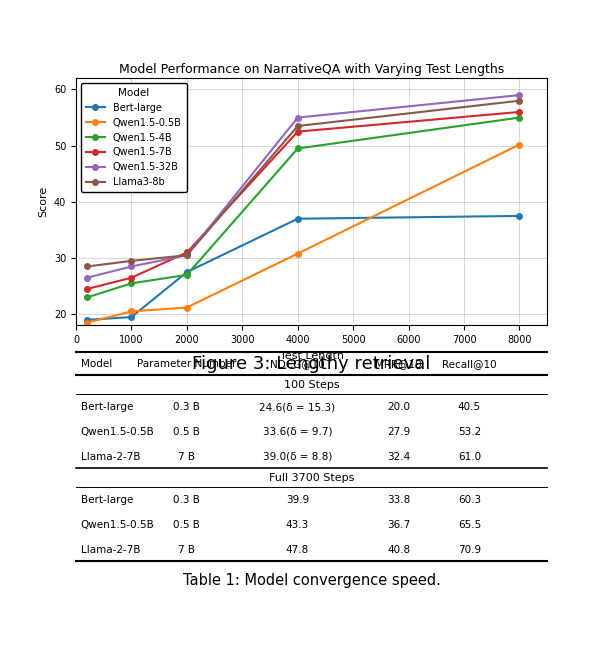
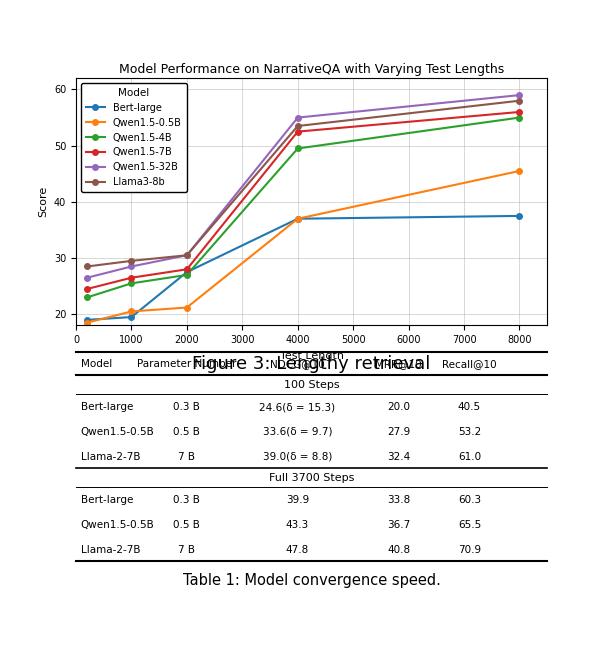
Qwen1.5-7B/2000: 31.0 -> 28.0
Qwen1.5-0.5B/4000: 30.8 -> 37.0
Qwen1.5-0.5B/8000: 50.2 -> 45.5
